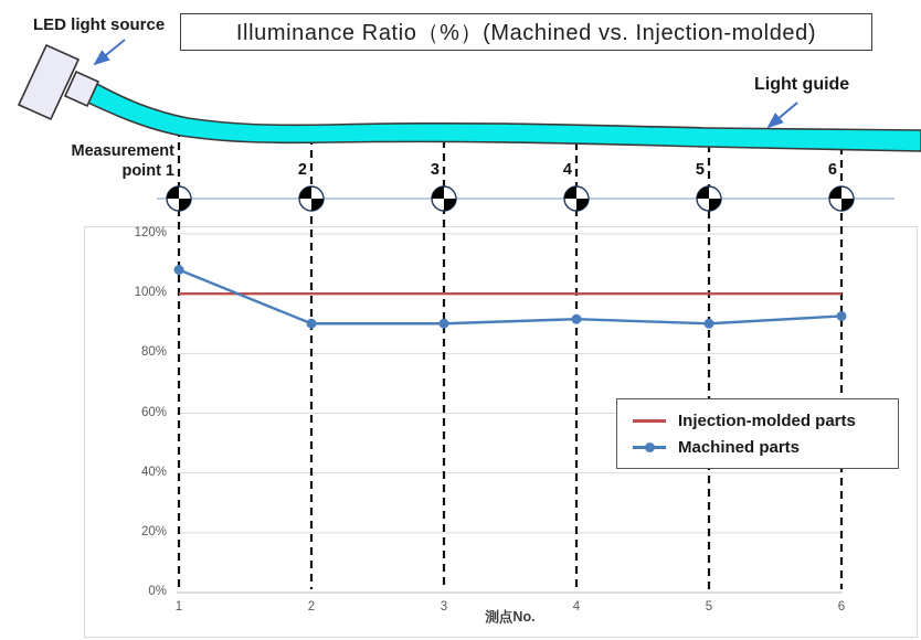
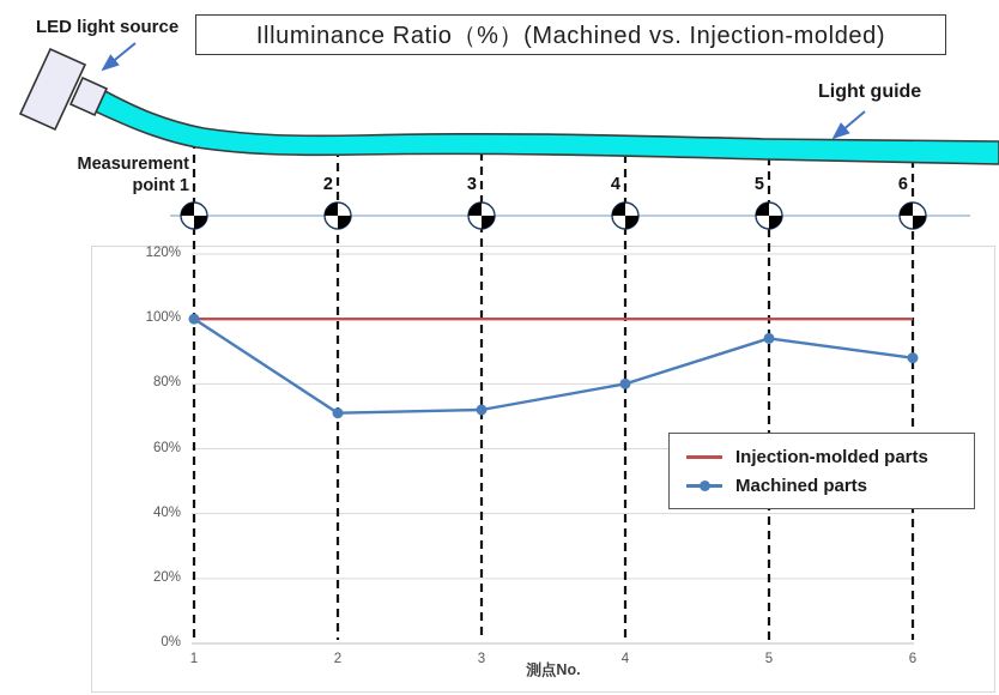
Machined parts/1: 108% -> 100%
Machined parts/2: 90% -> 71%
Machined parts/3: 90% -> 72%
Machined parts/4: 92% -> 80%
Machined parts/5: 90% -> 94%
Machined parts/6: 92% -> 88%
